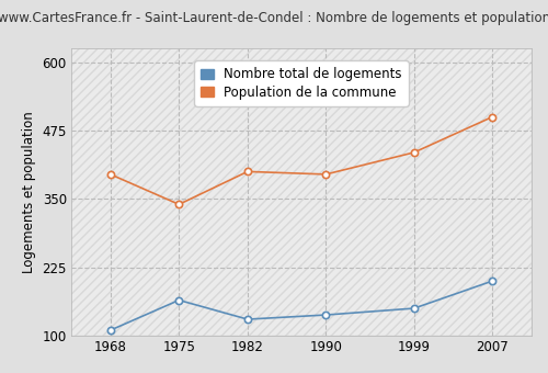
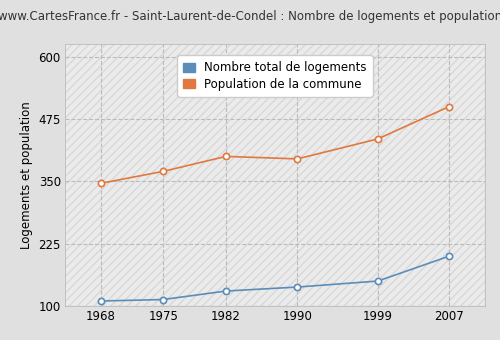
Population de la commune/1968: 395 -> 346
Nombre total de logements/1975: 165 -> 113
Population de la commune/1975: 340 -> 370
